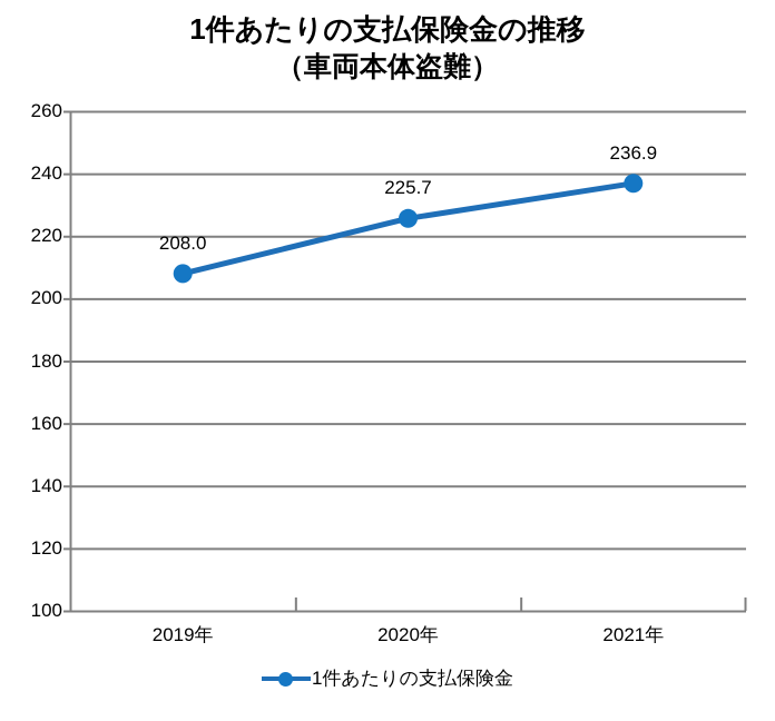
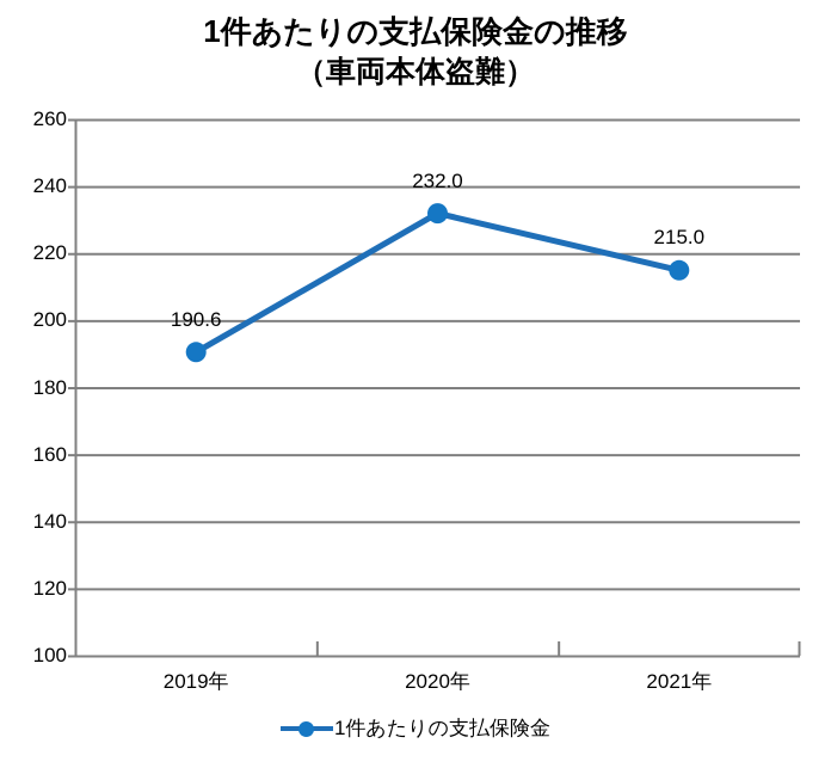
2019年: 208.0 -> 190.6
2020年: 225.7 -> 232.0
2021年: 236.9 -> 215.0
